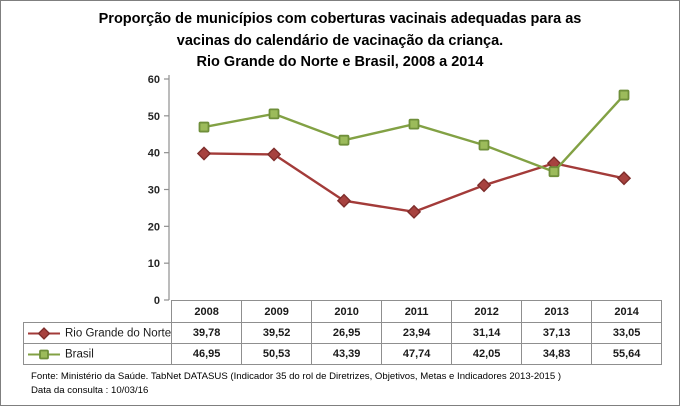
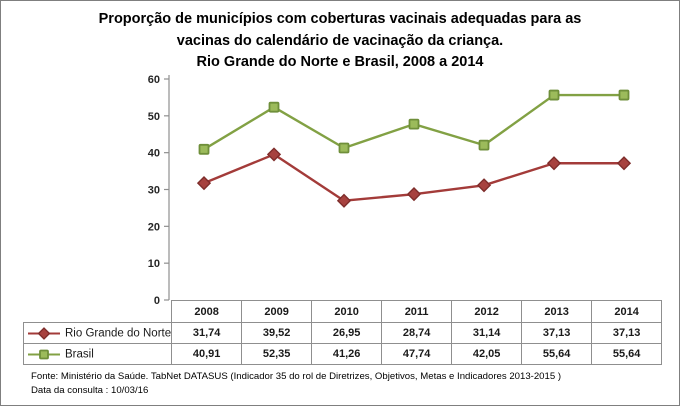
Rio Grande do Norte/2008: 39,78 -> 31,74
Brasil/2008: 46,95 -> 40,91
Brasil/2009: 50,53 -> 52,35
Brasil/2010: 43,39 -> 41,26
Rio Grande do Norte/2011: 23,94 -> 28,74
Brasil/2013: 34,83 -> 55,64
Rio Grande do Norte/2014: 33,05 -> 37,13
